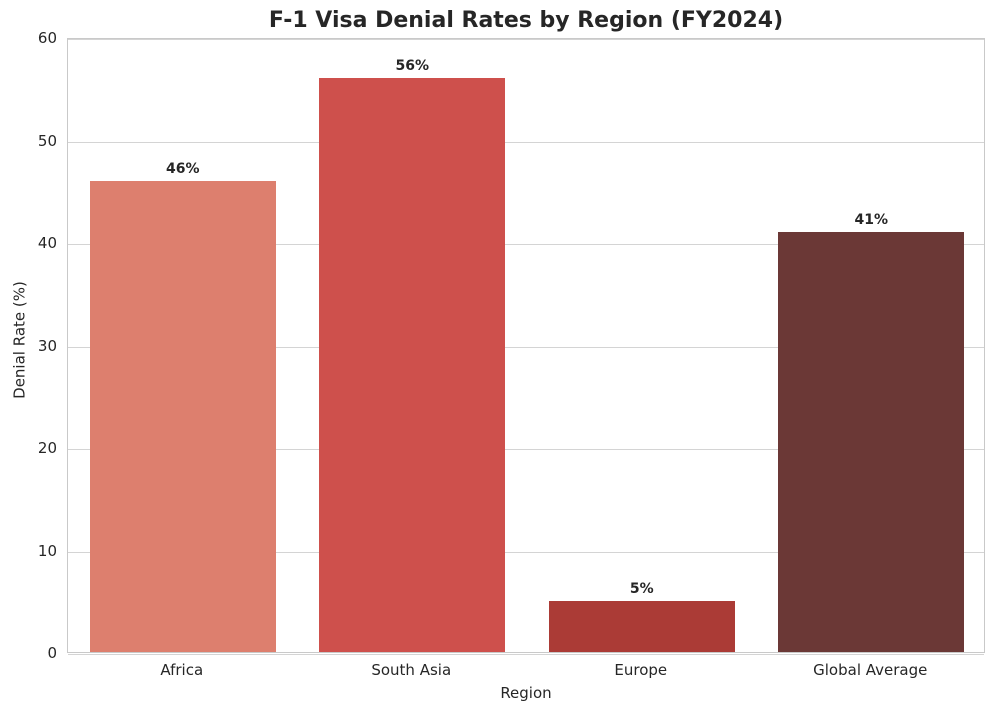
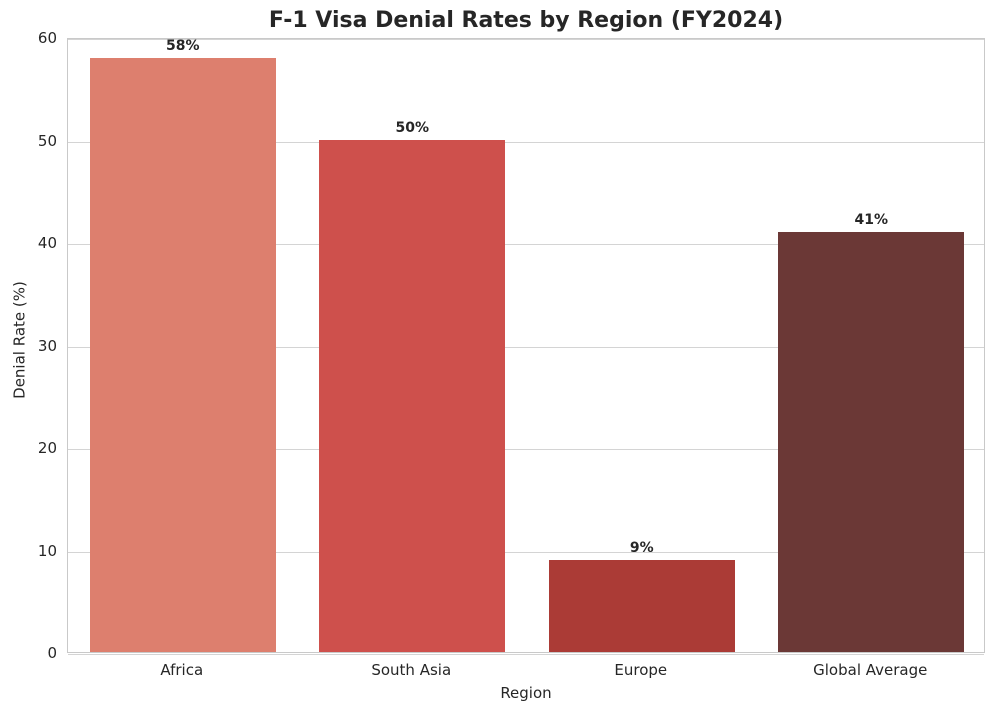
Africa: 46% -> 58%
South Asia: 56% -> 50%
Europe: 5% -> 9%
